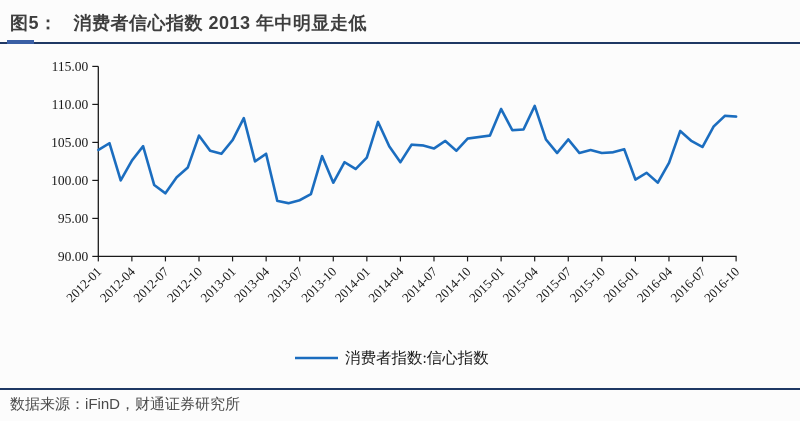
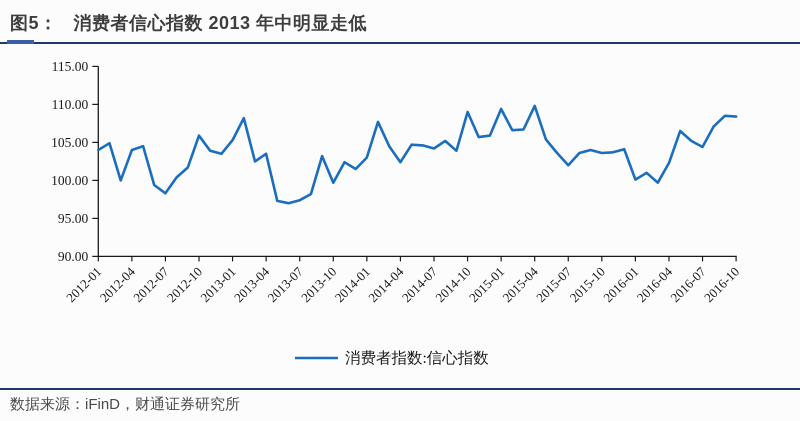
2012-04: 103 -> 104
2014-10: 106 -> 109
2015-07: 105 -> 102
